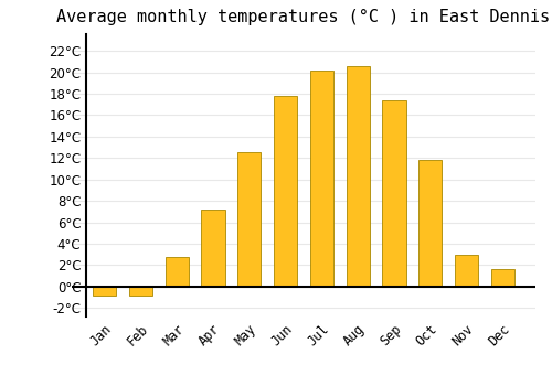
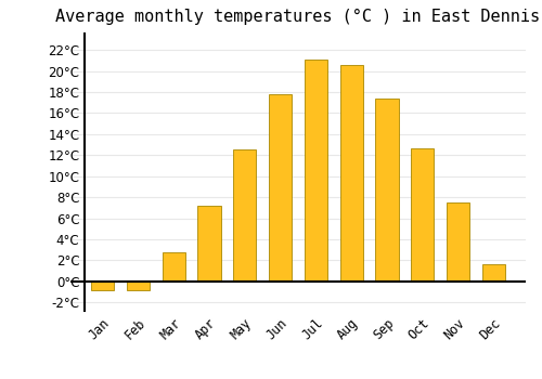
Jul: 20.2°C -> 21.1°C
Oct: 11.8°C -> 12.6°C
Nov: 3.0°C -> 7.5°C
